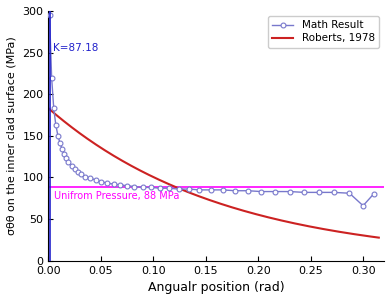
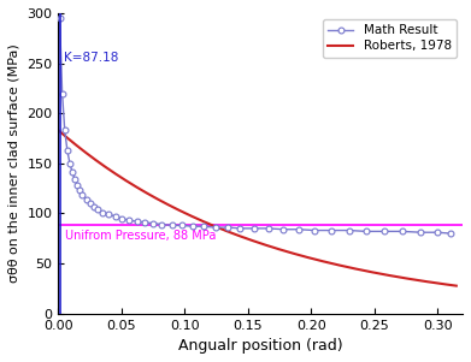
Math Result/0.30: 66 -> 81
